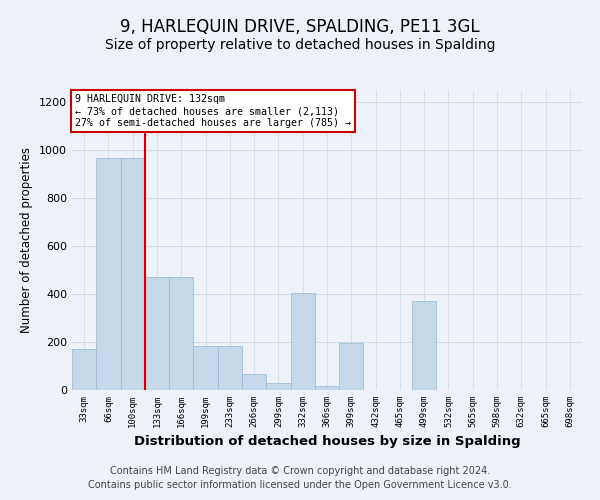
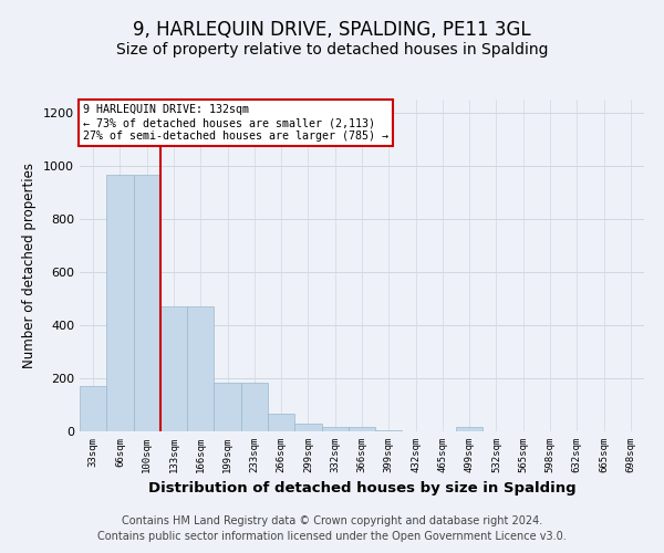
332sqm: 405 -> 15
399sqm: 195 -> 5
499sqm: 370 -> 15
